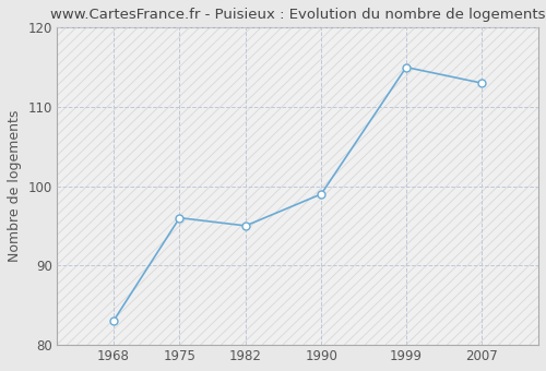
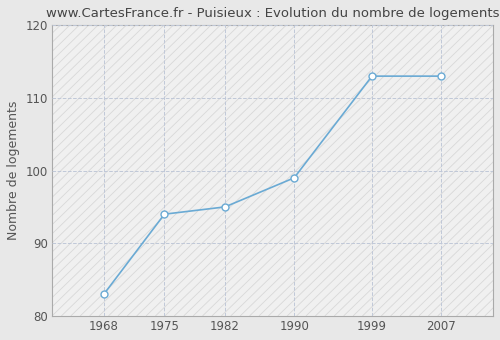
1975: 96 -> 94
1999: 115 -> 113
